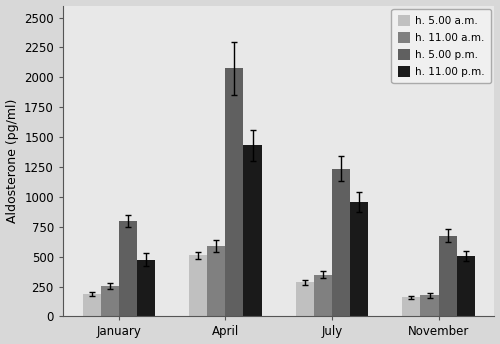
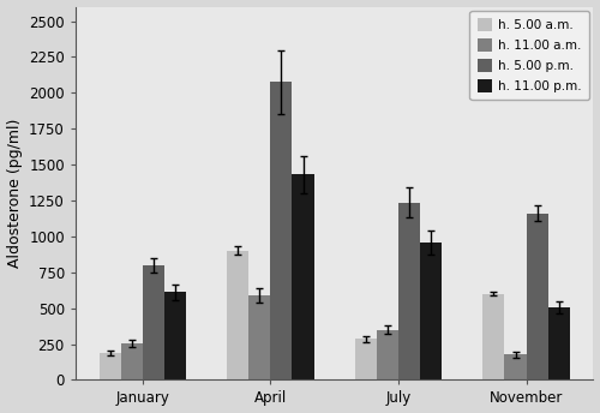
h. 11.00 p.m./January: 480 -> 610
h. 5.00 a.m./April: 510 -> 900
h. 5.00 a.m./November: 160 -> 600
h. 5.00 p.m./November: 680 -> 1160
